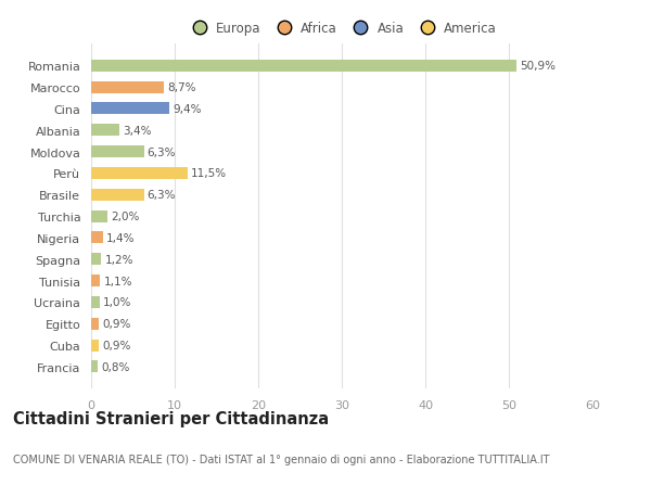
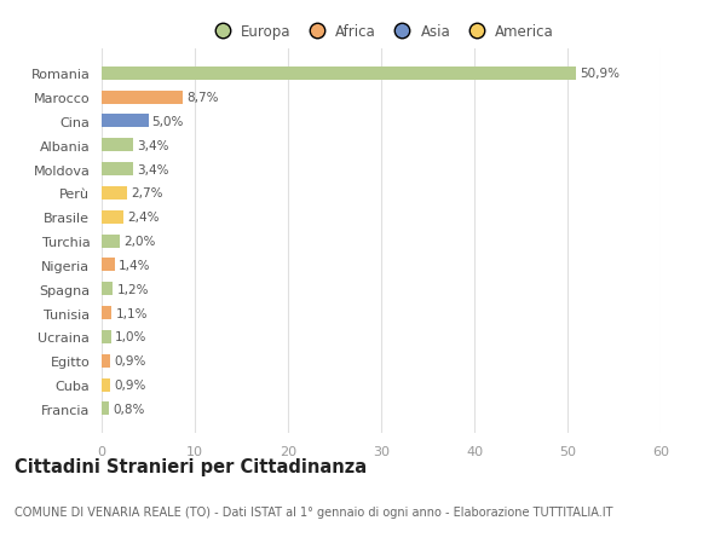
Cina: 9,4% -> 5,0%
Moldova: 6,3% -> 3,4%
Perù: 11,5% -> 2,7%
Brasile: 6,3% -> 2,4%
